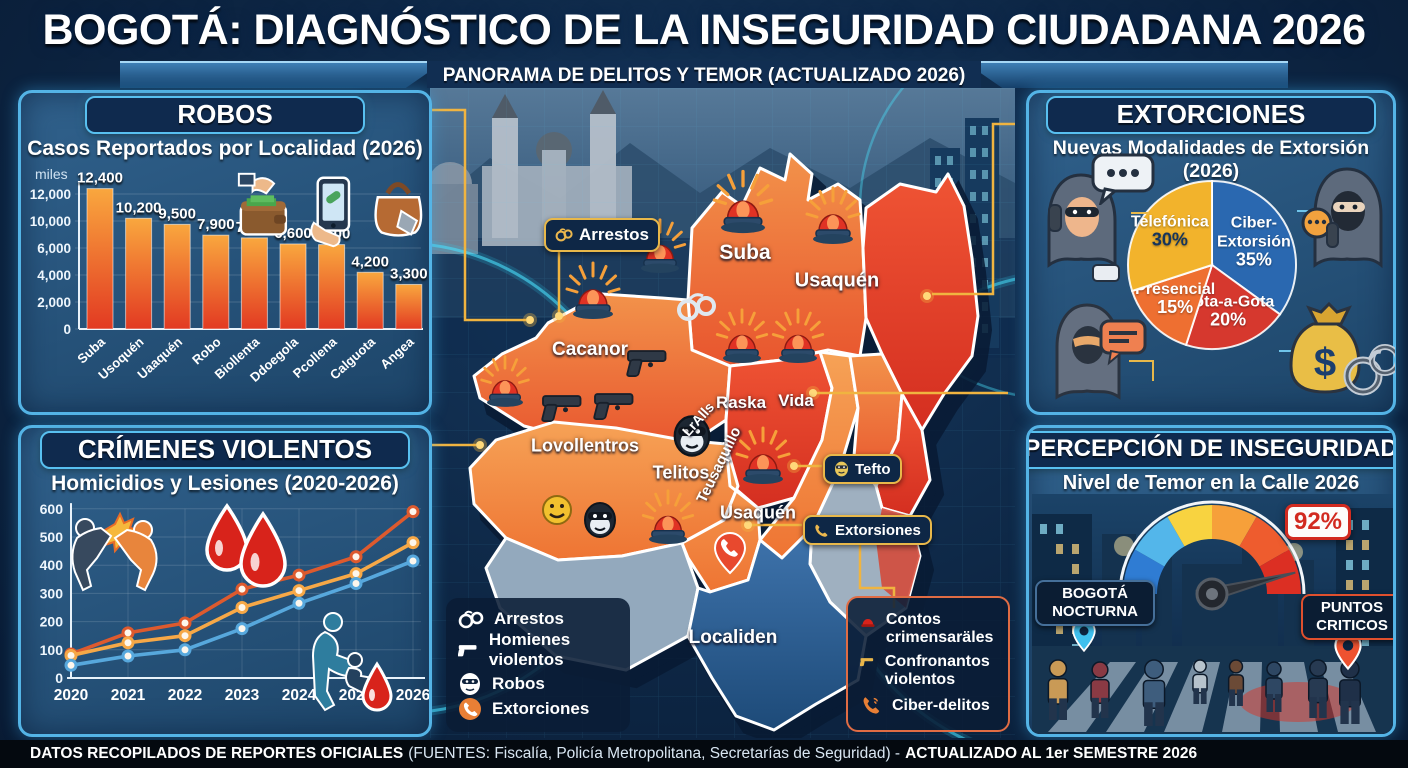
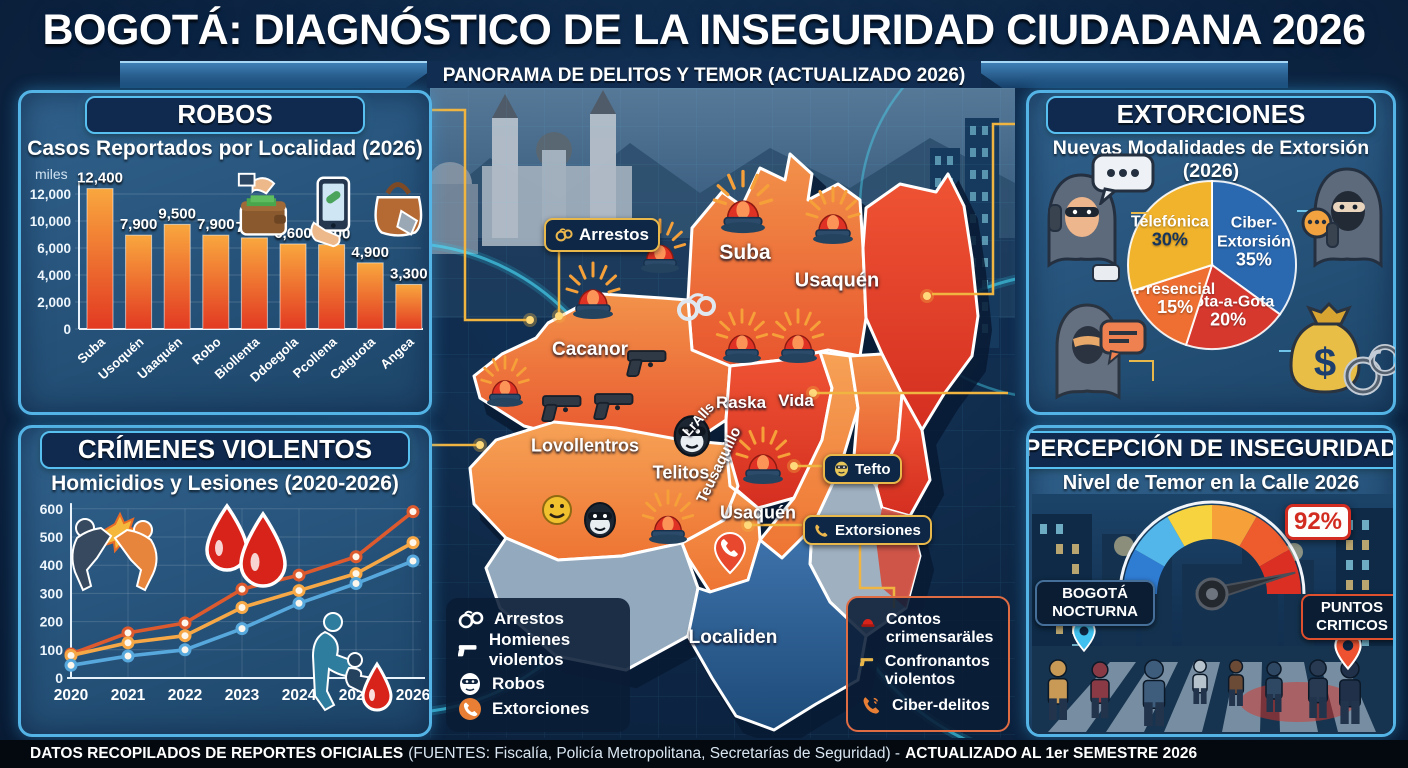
Casos Reportados por Localidad (2026)/Usoquén: 10,200 -> 7,900
Casos Reportados por Localidad (2026)/Calguota: 4,200 -> 4,900
